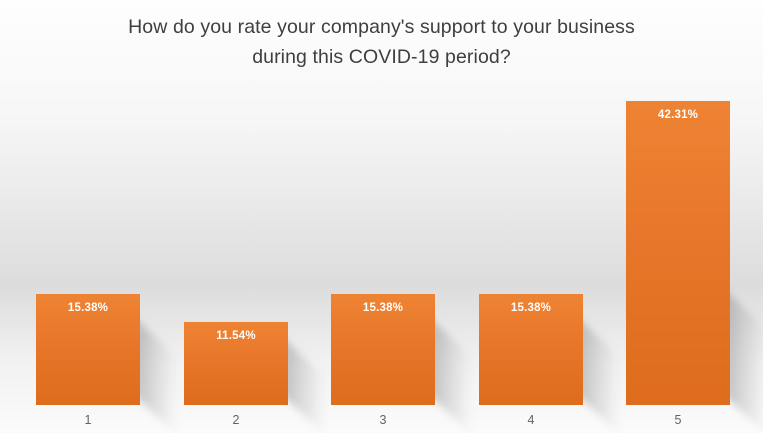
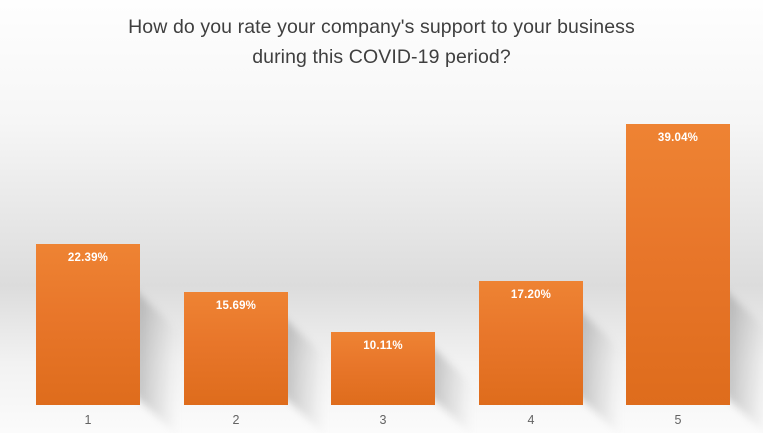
1: 15.38% -> 22.39%
2: 11.54% -> 15.69%
3: 15.38% -> 10.11%
4: 15.38% -> 17.20%
5: 42.31% -> 39.04%
